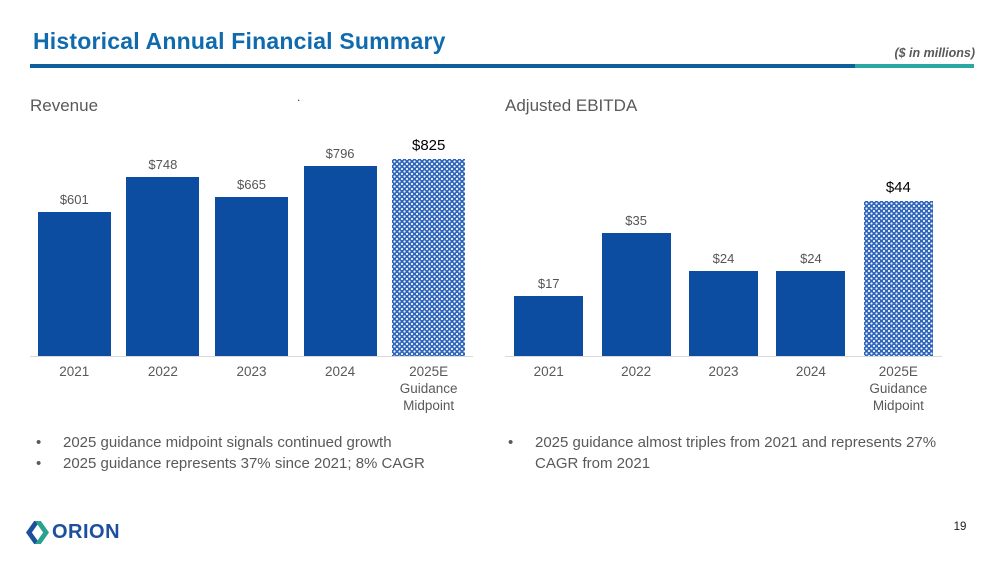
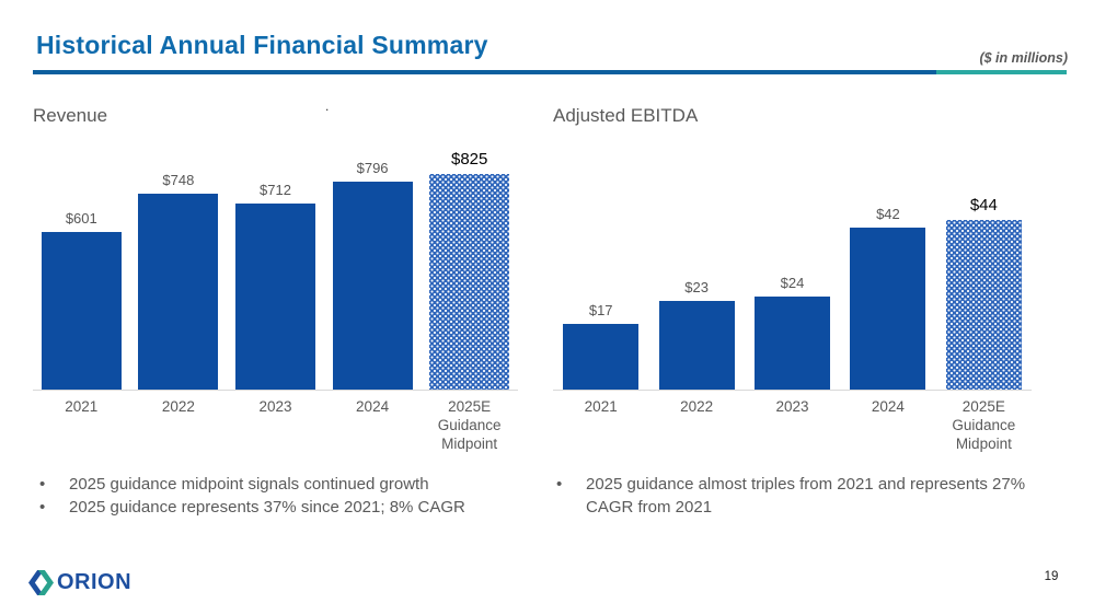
Revenue/2023: $665 -> $712
Adjusted EBITDA/2022: $35 -> $23
Adjusted EBITDA/2024: $24 -> $42
